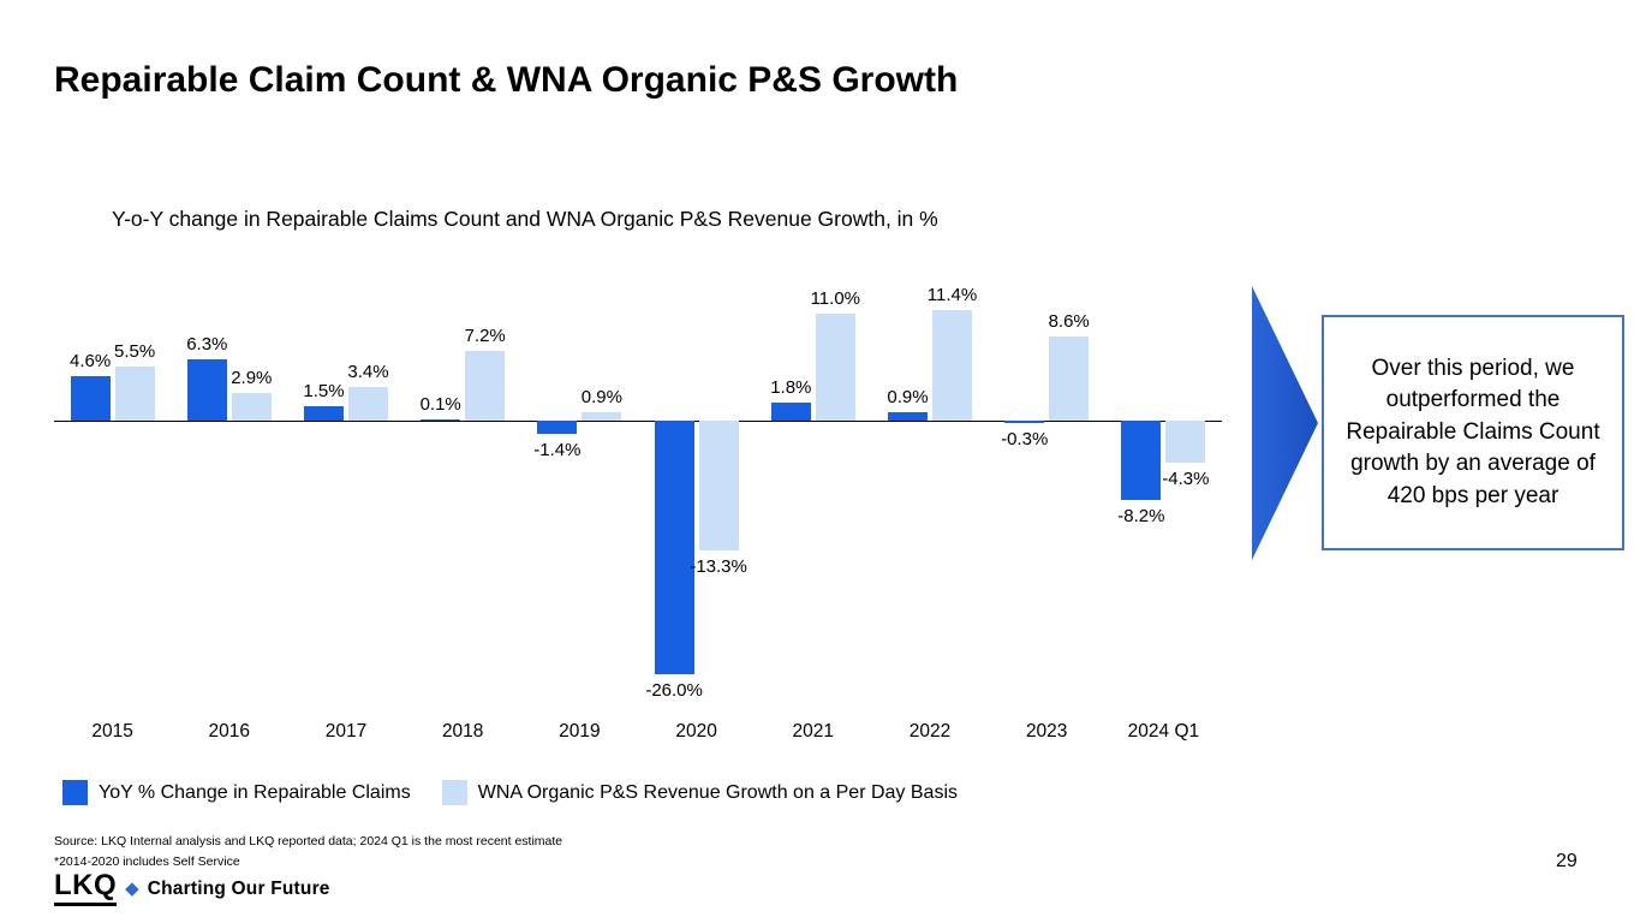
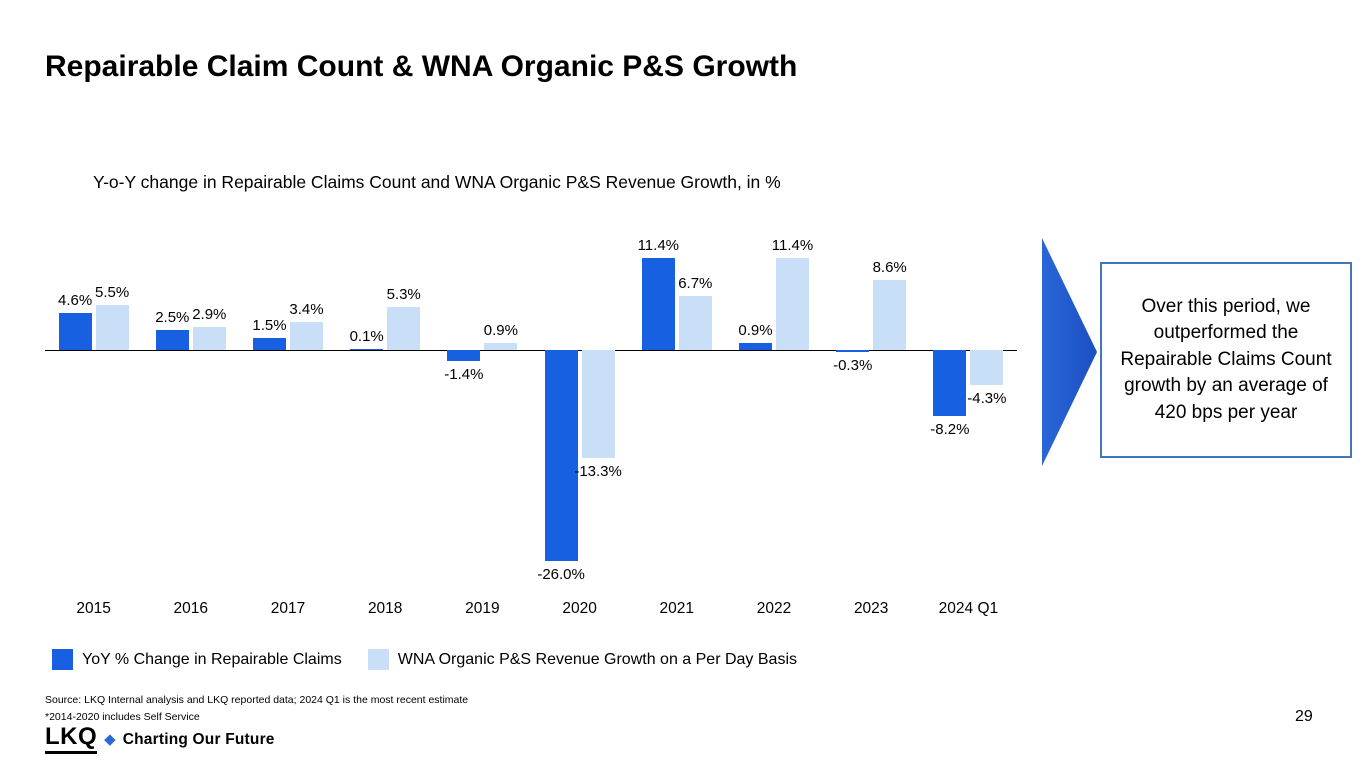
YoY % Change in Repairable Claims/2016: 6.3% -> 2.5%
WNA Organic P&S Revenue Growth on a Per Day Basis/2018: 7.2% -> 5.3%
YoY % Change in Repairable Claims/2021: 1.8% -> 11.4%
WNA Organic P&S Revenue Growth on a Per Day Basis/2021: 11.0% -> 6.7%
